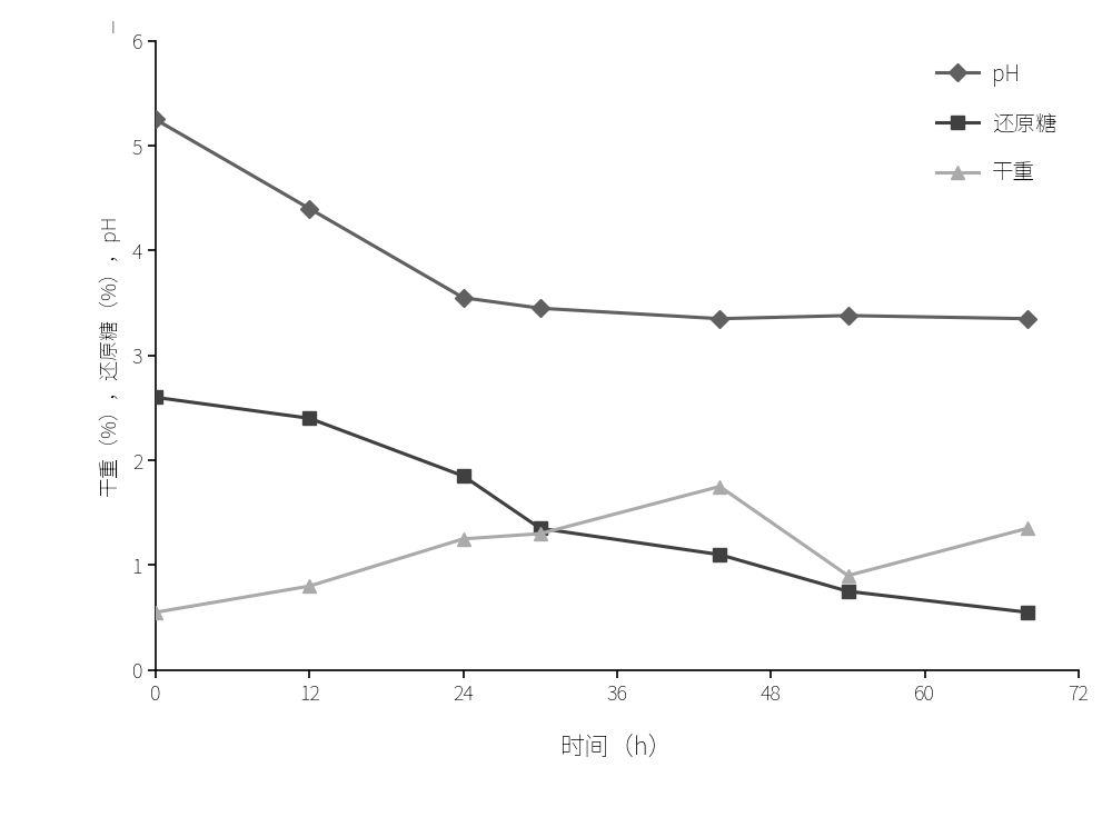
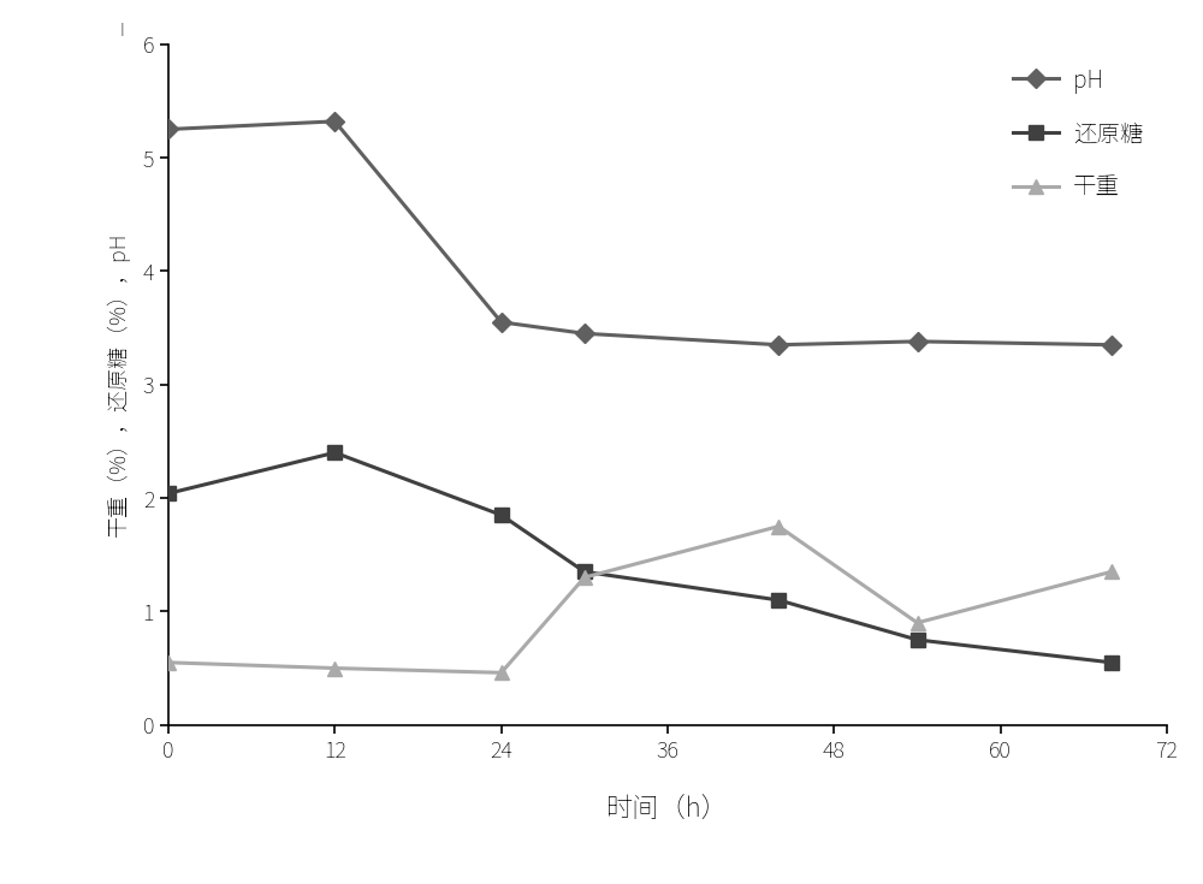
还原糖/0: 2.60 -> 2.04
pH/12: 4.40 -> 5.32
干重/12: 0.80 -> 0.50
干重/24: 1.25 -> 0.46
